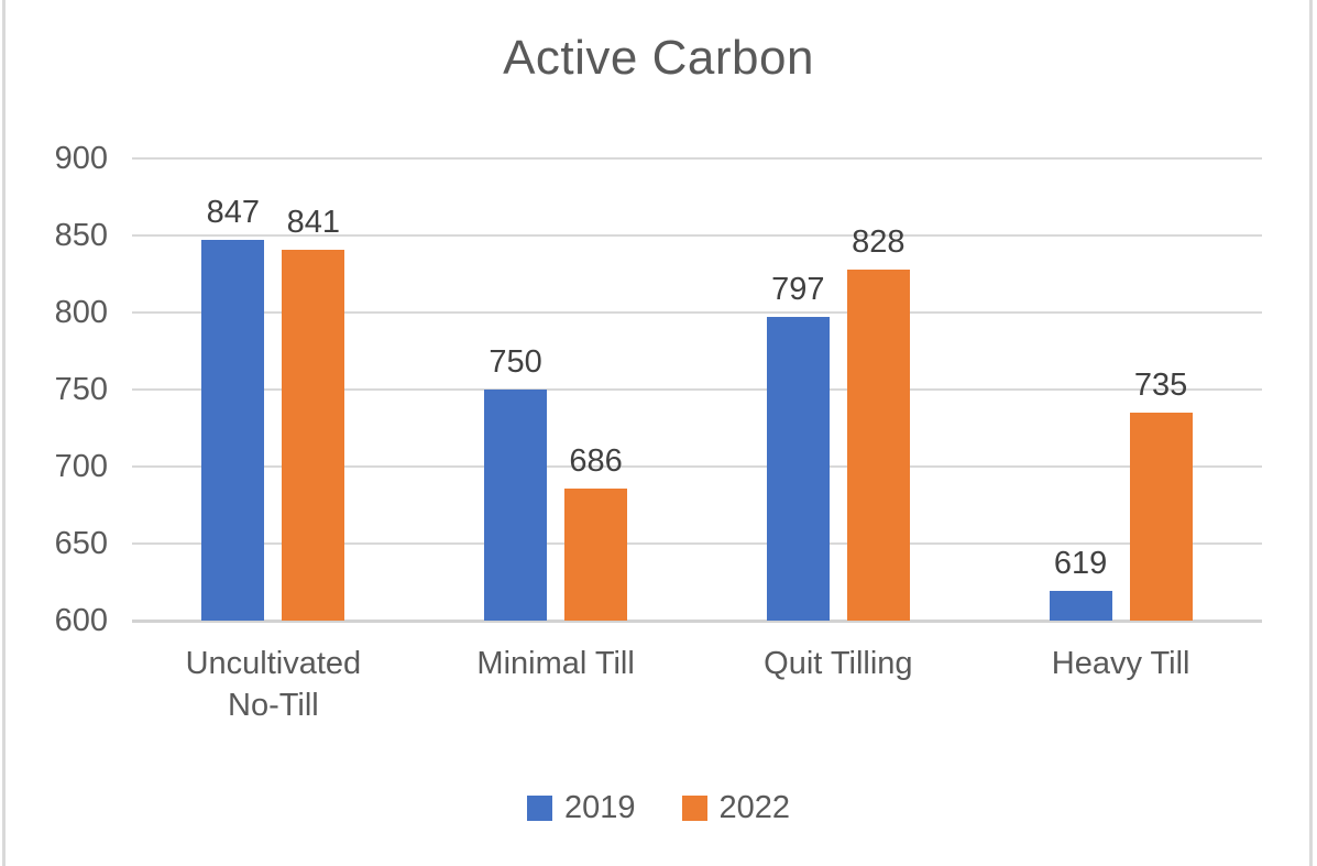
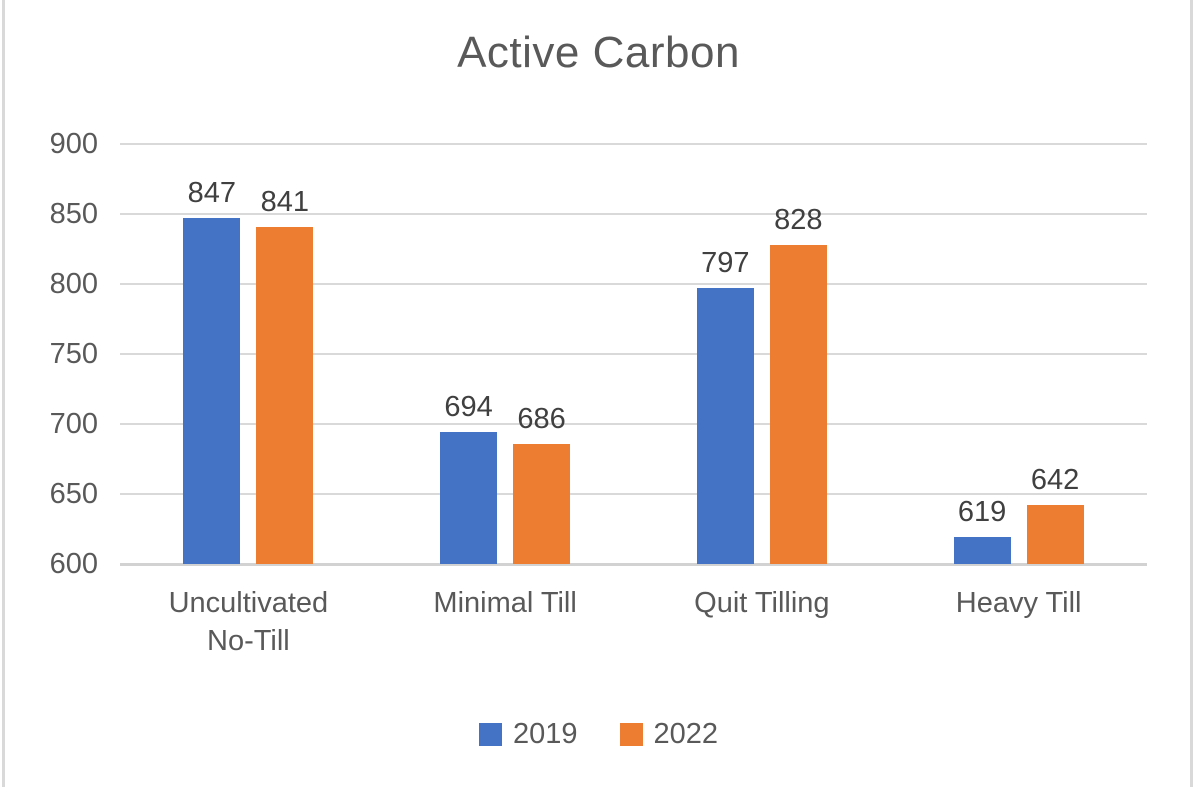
2019/Minimal Till: 750 -> 694
2022/Heavy Till: 735 -> 642
